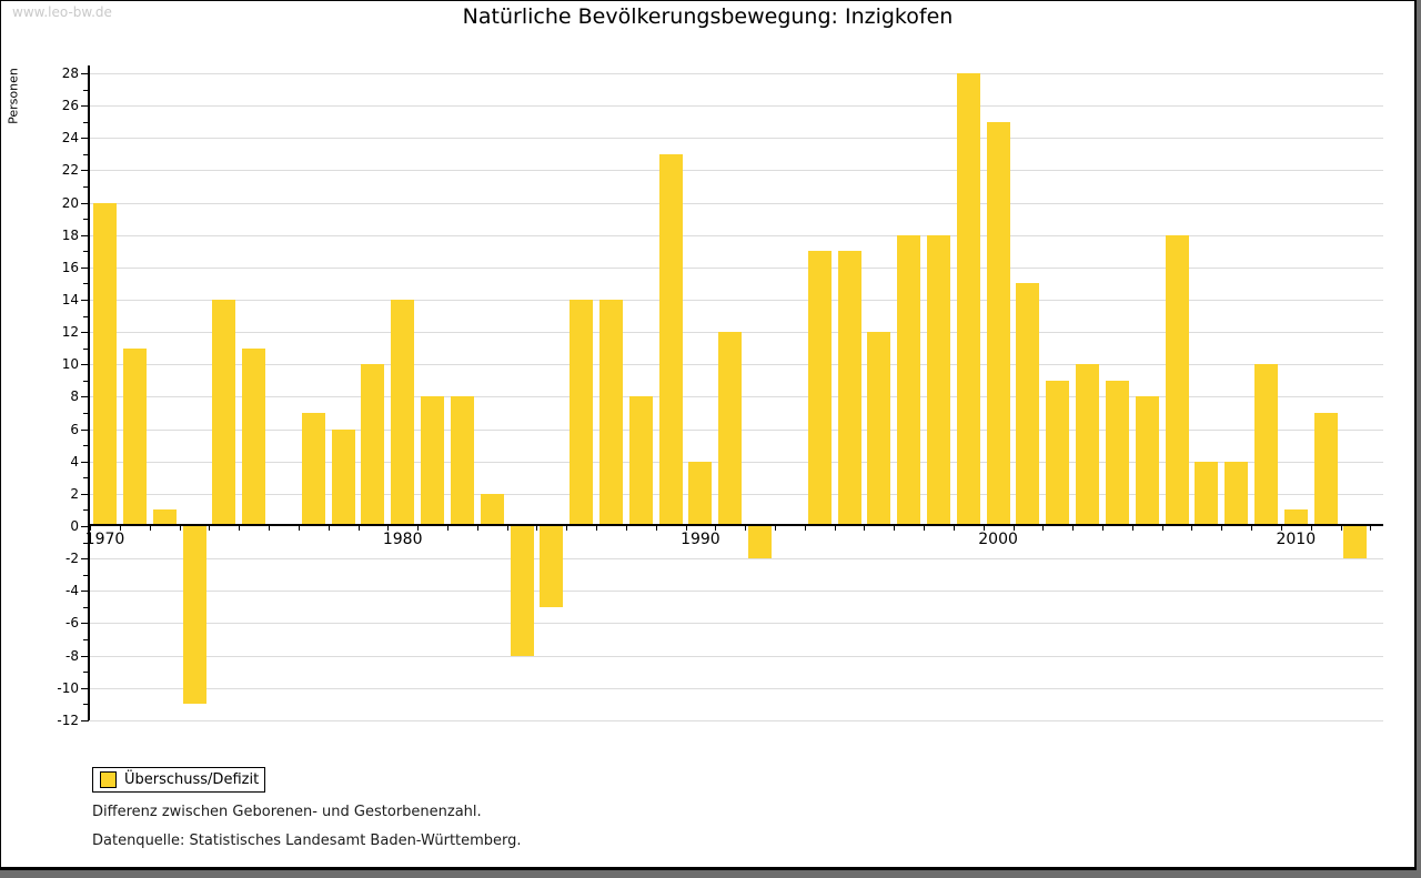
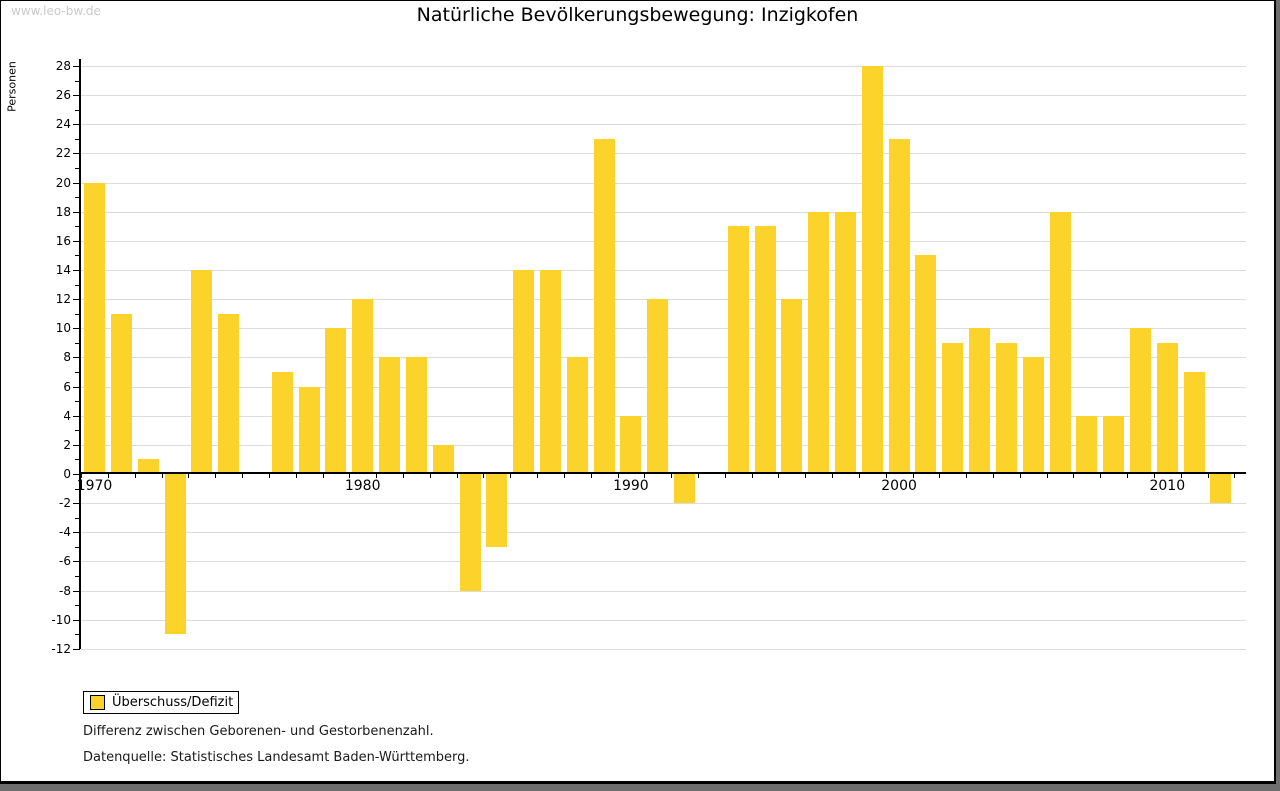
1980: 14 -> 12
2000: 25 -> 23
2010: 1 -> 9
